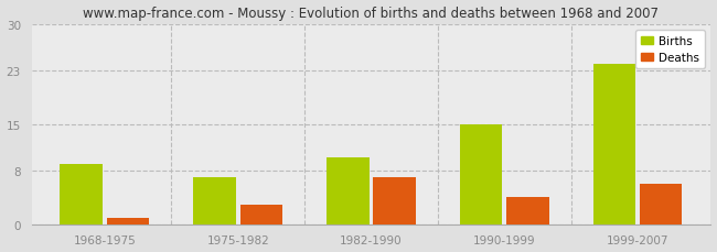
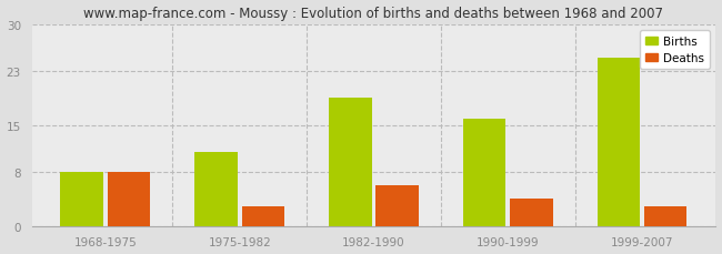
Births/1968-1975: 9 -> 8
Deaths/1968-1975: 1 -> 8
Births/1975-1982: 7 -> 11
Births/1982-1990: 10 -> 19
Deaths/1982-1990: 7 -> 6
Births/1990-1999: 15 -> 16
Births/1999-2007: 24 -> 25
Deaths/1999-2007: 6 -> 3
